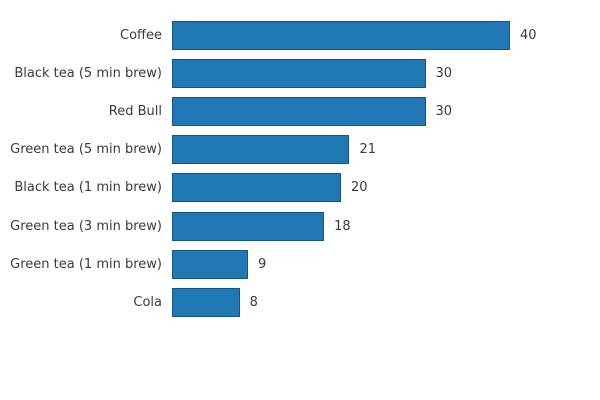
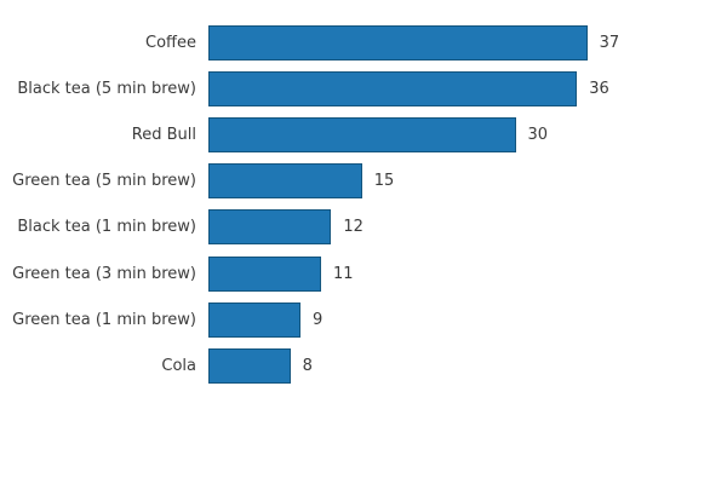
Coffee: 40 -> 37
Black tea (5 min brew): 30 -> 36
Green tea (5 min brew): 21 -> 15
Black tea (1 min brew): 20 -> 12
Green tea (3 min brew): 18 -> 11
